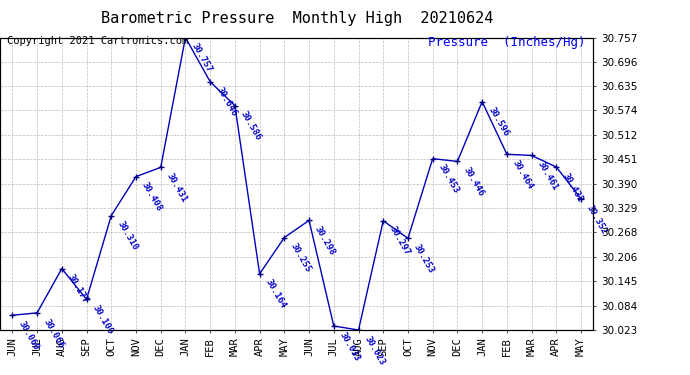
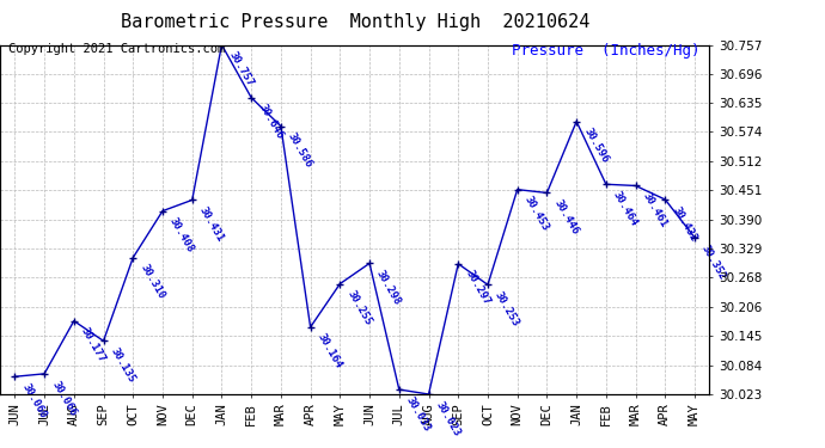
SEP: 30.100 -> 30.135
